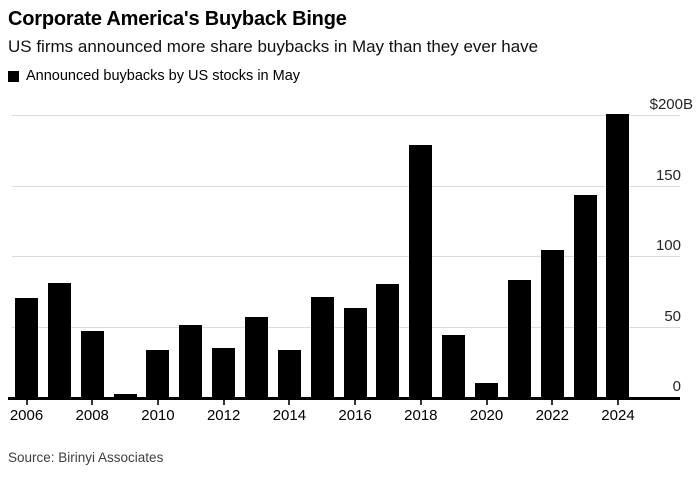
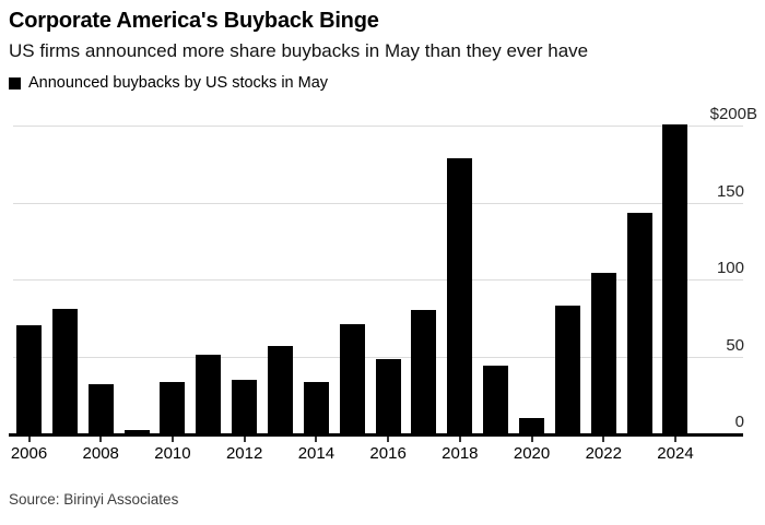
2008: 47 -> 32
2016: 63 -> 48
